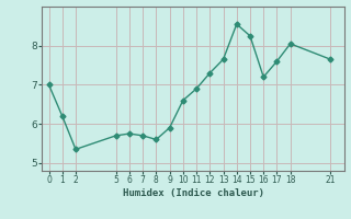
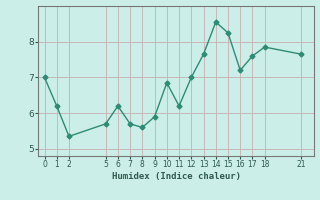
6: 5.75 -> 6.20
10: 6.60 -> 6.85
11: 6.90 -> 6.20
12: 7.30 -> 7.00
18: 8.05 -> 7.85
